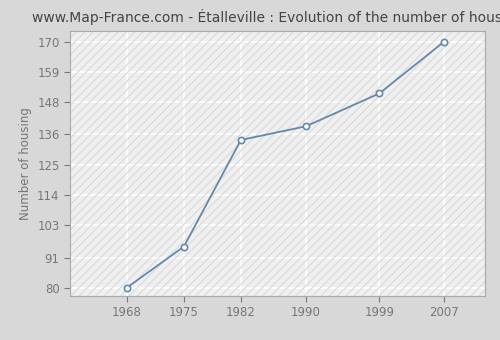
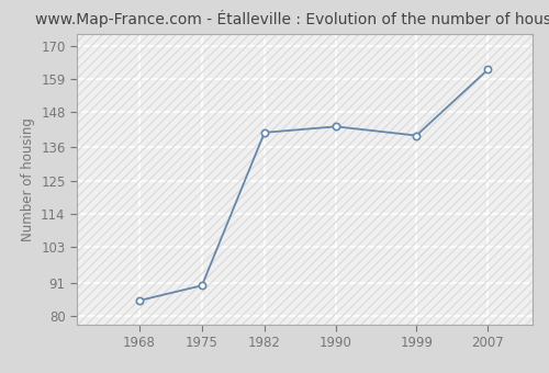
1968: 80 -> 85
1975: 95 -> 90
1982: 134 -> 141
1990: 139 -> 143
1999: 151 -> 140
2007: 170 -> 162
